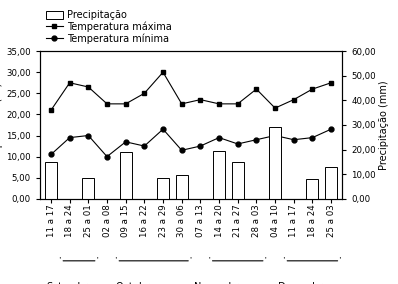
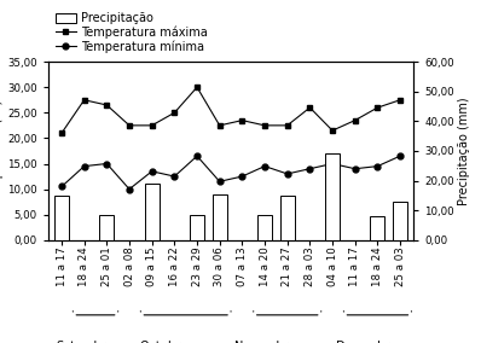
Precipitação/30 a 06: 9,5 -> 15,5
Precipitação/14 a 20: 19,5 -> 8,5
